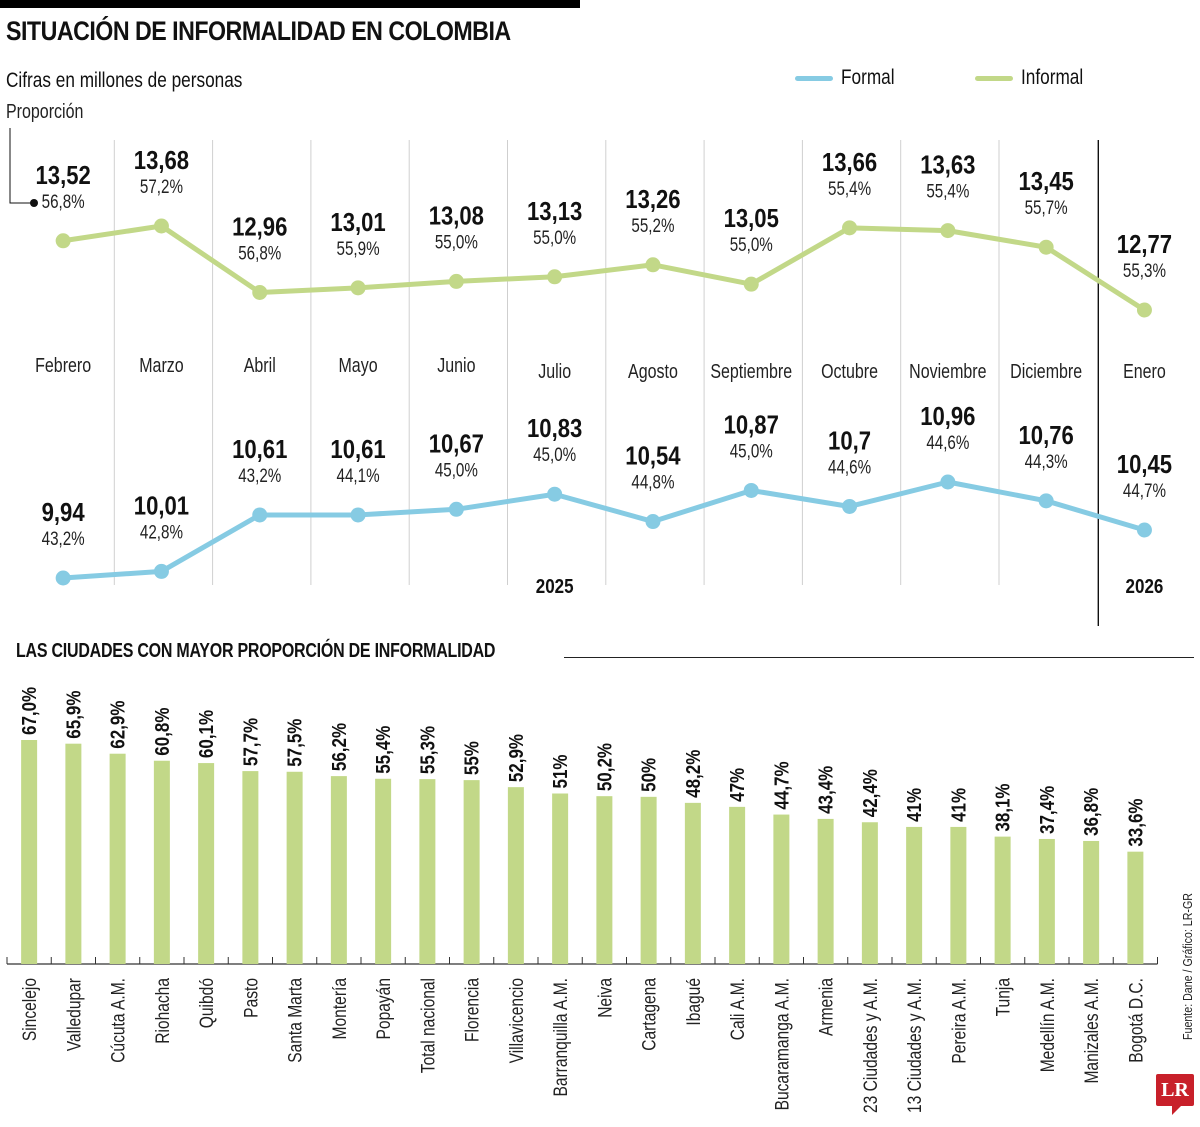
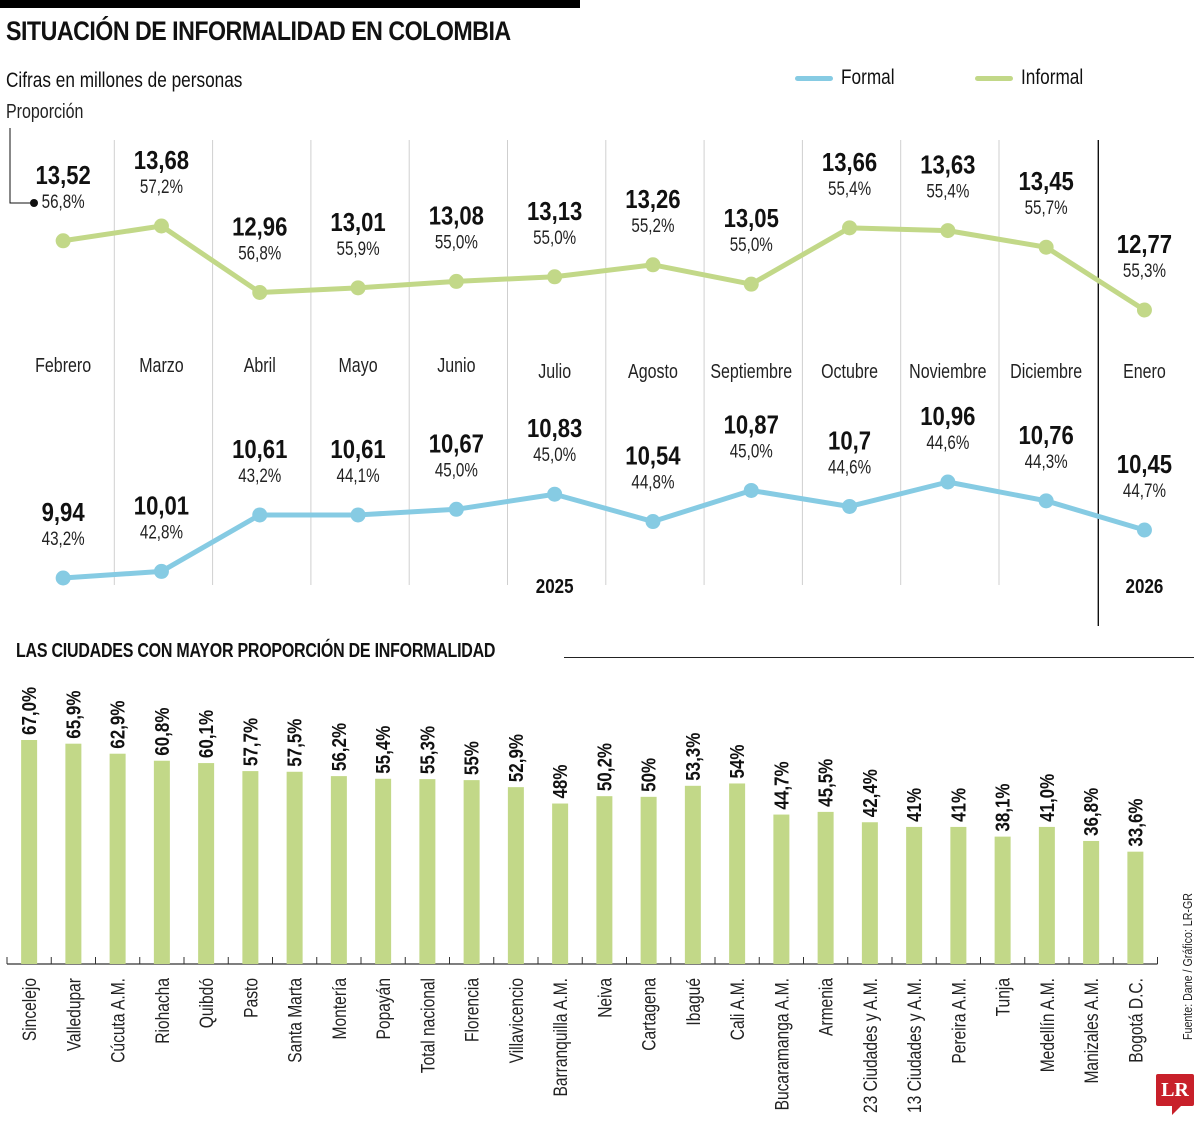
LAS CIUDADES CON MAYOR PROPORCIÓN DE INFORMALIDAD/Barranquilla A.M.: 51% -> 48%
LAS CIUDADES CON MAYOR PROPORCIÓN DE INFORMALIDAD/Ibagué: 48,2% -> 53,3%
LAS CIUDADES CON MAYOR PROPORCIÓN DE INFORMALIDAD/Cali A.M.: 47% -> 54%
LAS CIUDADES CON MAYOR PROPORCIÓN DE INFORMALIDAD/Armenia: 43,4% -> 45,5%
LAS CIUDADES CON MAYOR PROPORCIÓN DE INFORMALIDAD/Medellín A.M.: 37,4% -> 41,0%
